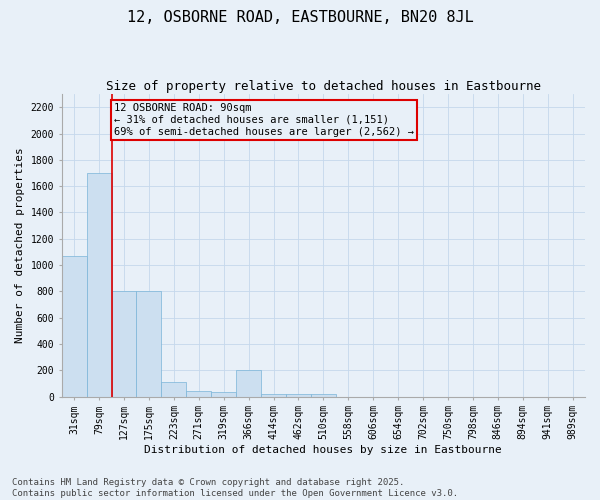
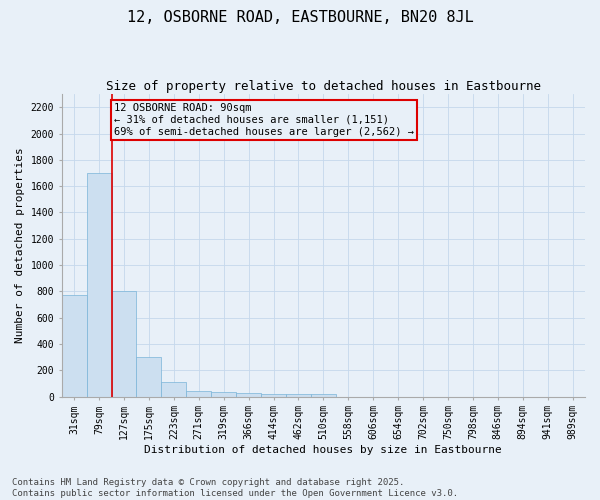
31sqm: 1070 -> 780
175sqm: 800 -> 300
366sqm: 200 -> 30
